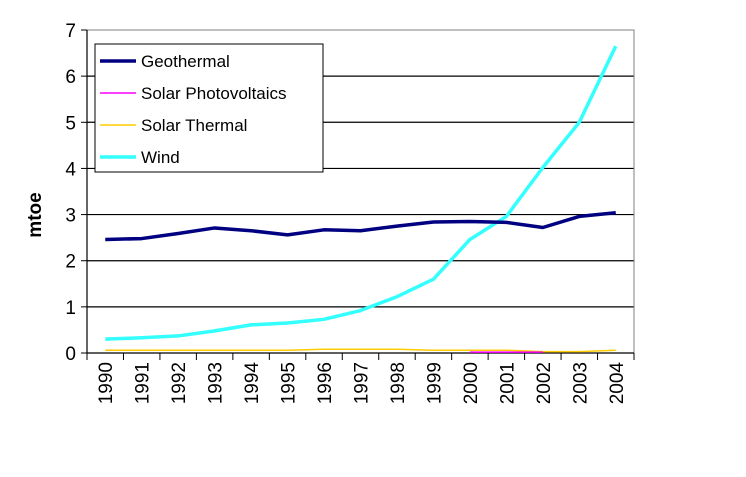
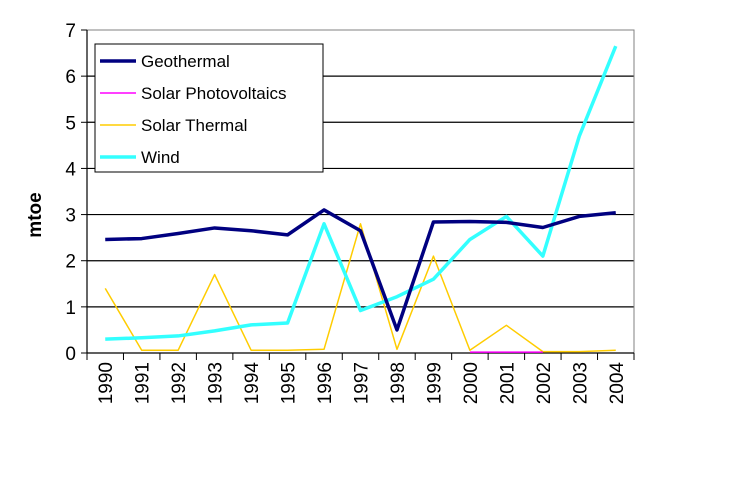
Solar Thermal/1990: 0.1 -> 1.4
Solar Thermal/1993: 0.1 -> 1.7
Geothermal/1996: 2.7 -> 3.1
Wind/1996: 0.7 -> 2.8
Solar Thermal/1997: 0.1 -> 2.8
Geothermal/1998: 2.8 -> 0.5
Solar Thermal/1999: 0.1 -> 2.1
Solar Thermal/2001: 0.1 -> 0.6
Wind/2002: 4.0 -> 2.1
Wind/2003: 5.0 -> 4.7
